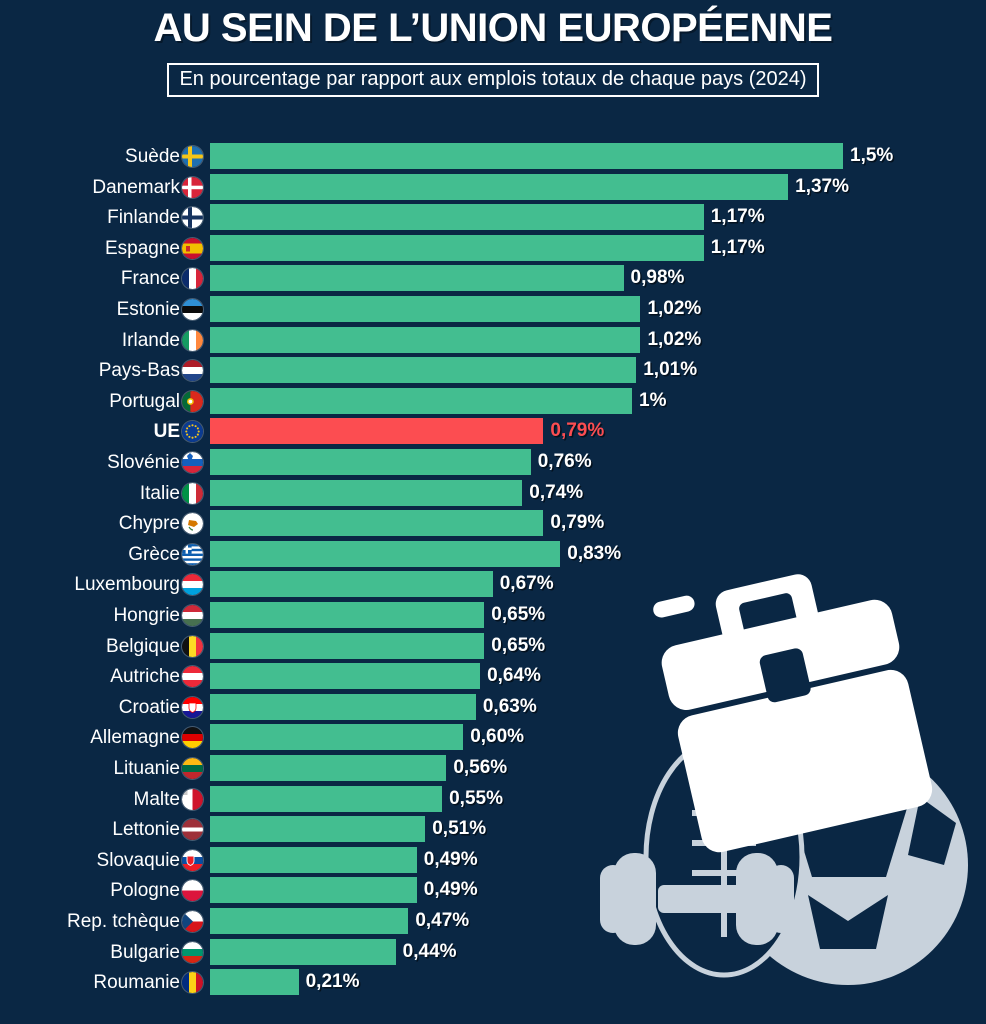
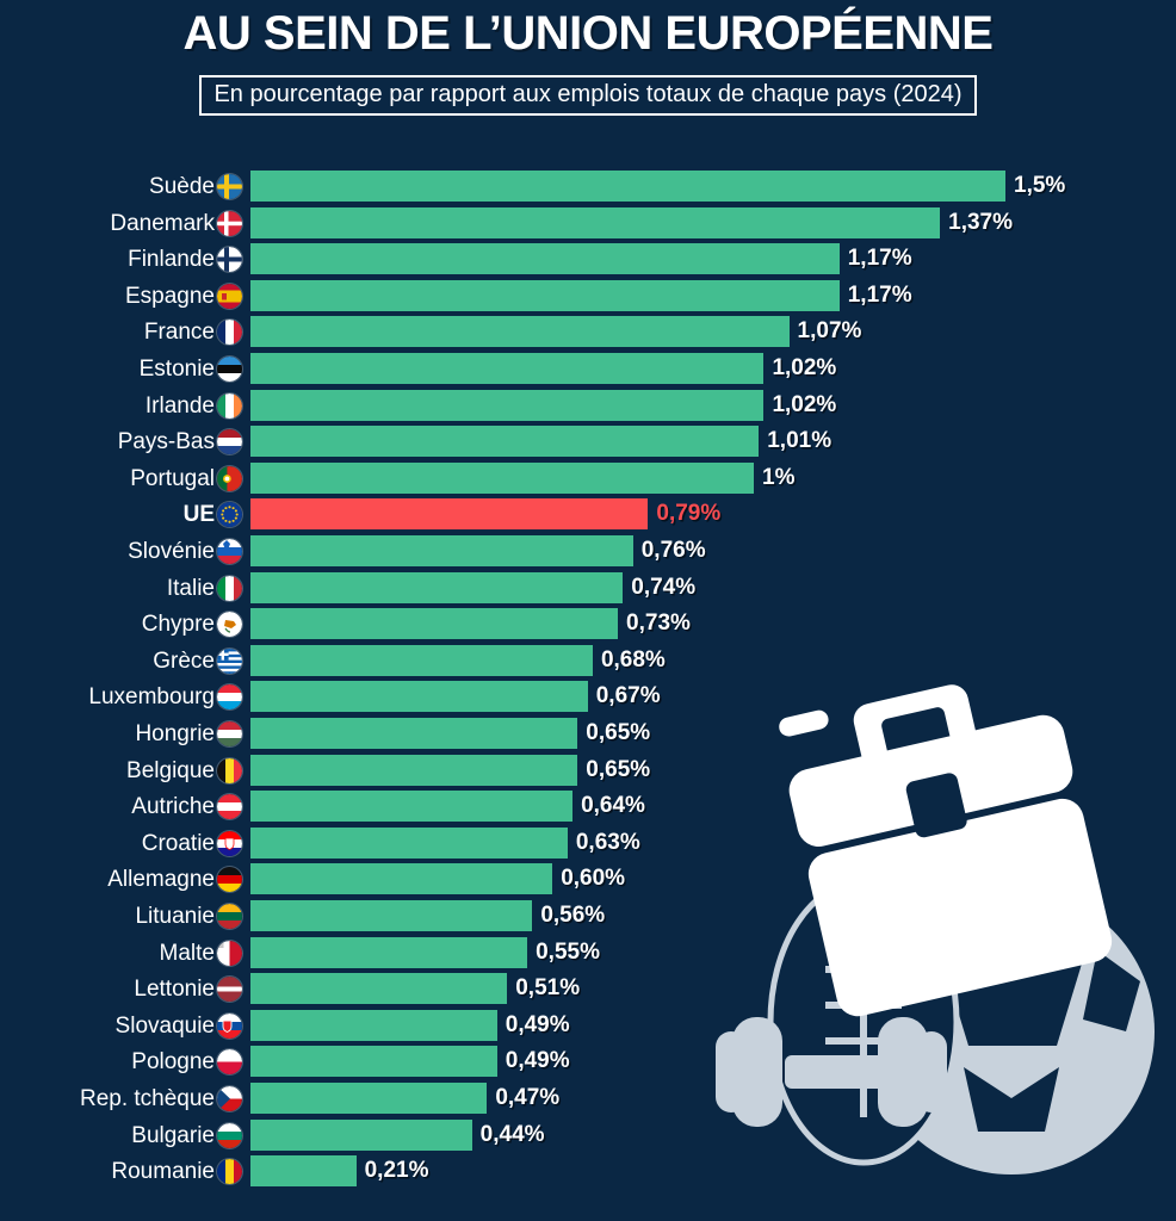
France: 0,98% -> 1,07%
Chypre: 0,79% -> 0,73%
Grèce: 0,83% -> 0,68%
